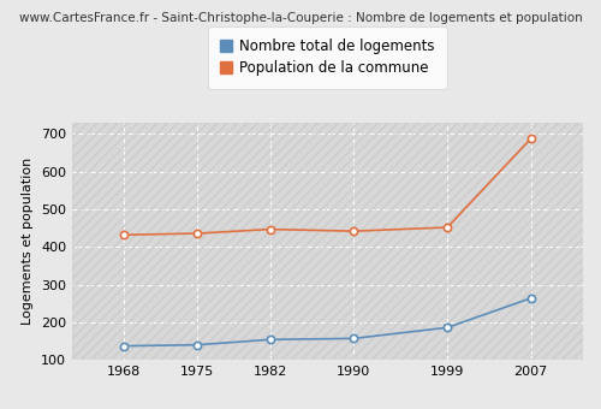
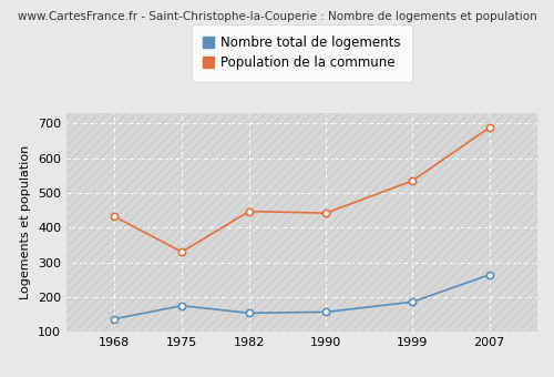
Nombre total de logements/1975: 140 -> 175
Population de la commune/1975: 436 -> 330
Population de la commune/1999: 452 -> 535
